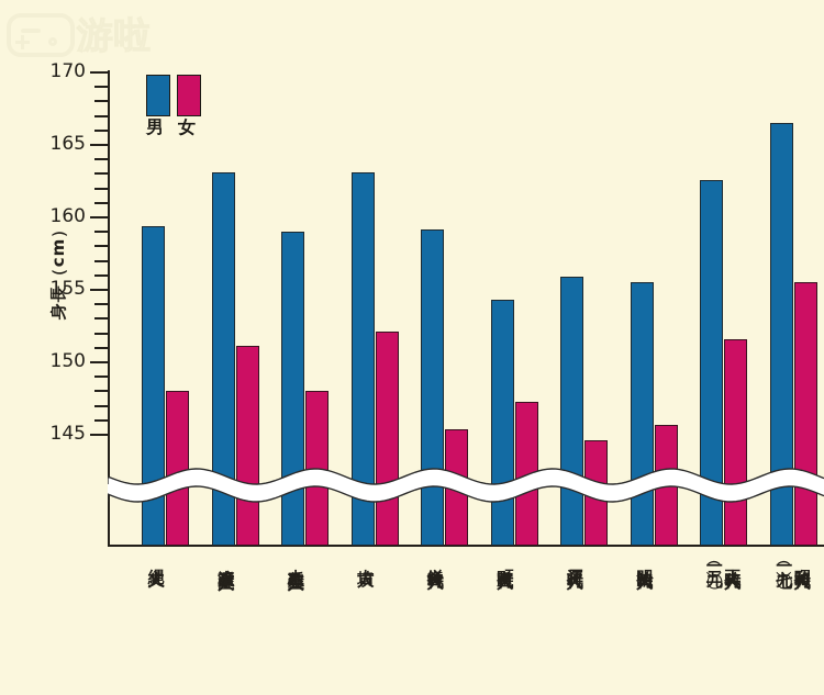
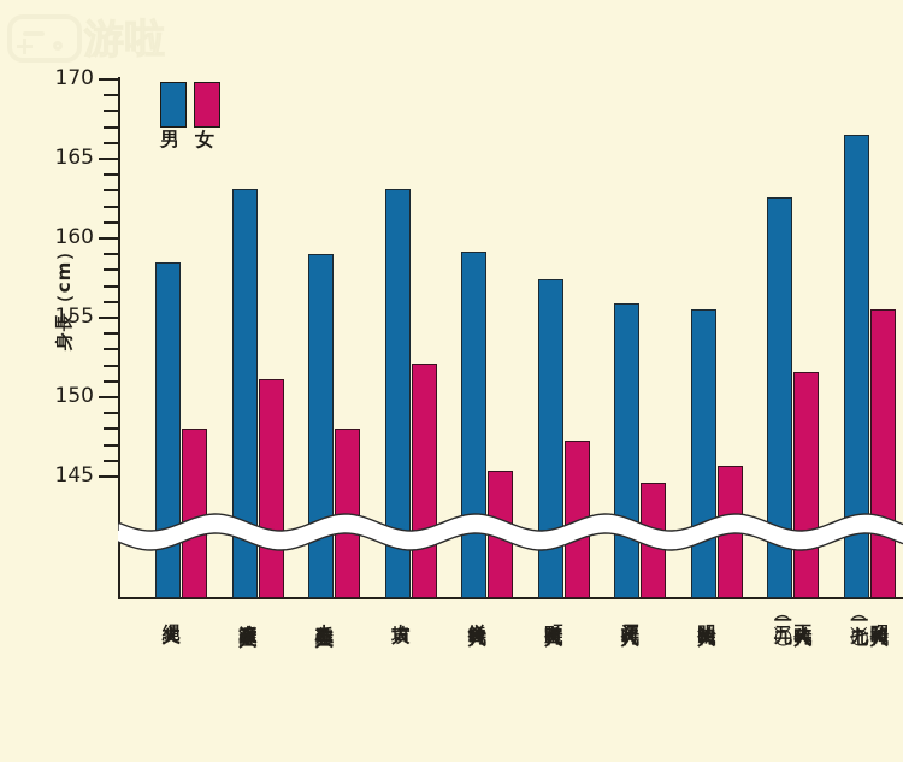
男/縄文人: 159.4 -> 158.5
男/室町時代人: 154.3 -> 157.4
